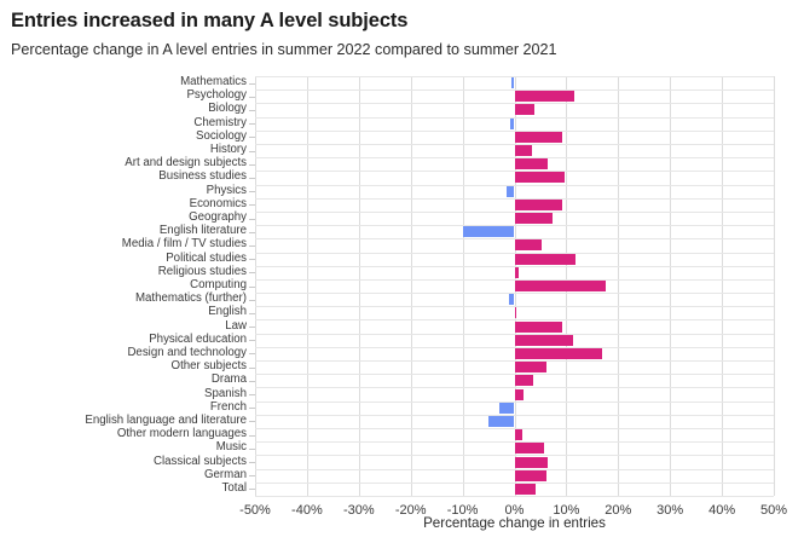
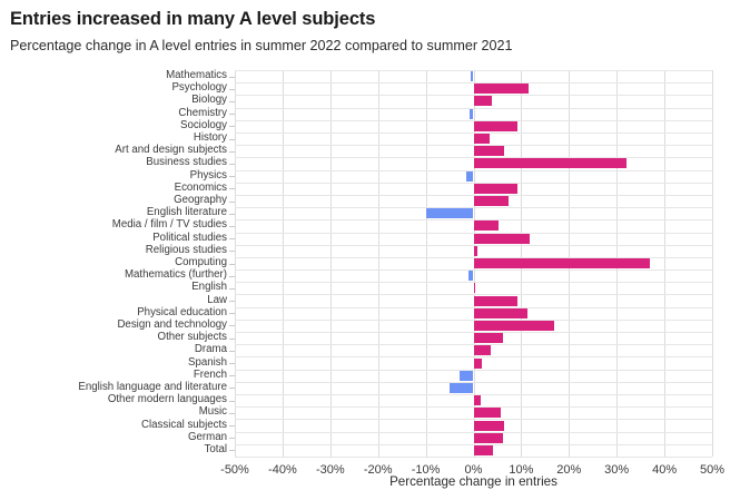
Business studies: 10% -> 32%
Computing: 18% -> 37%
